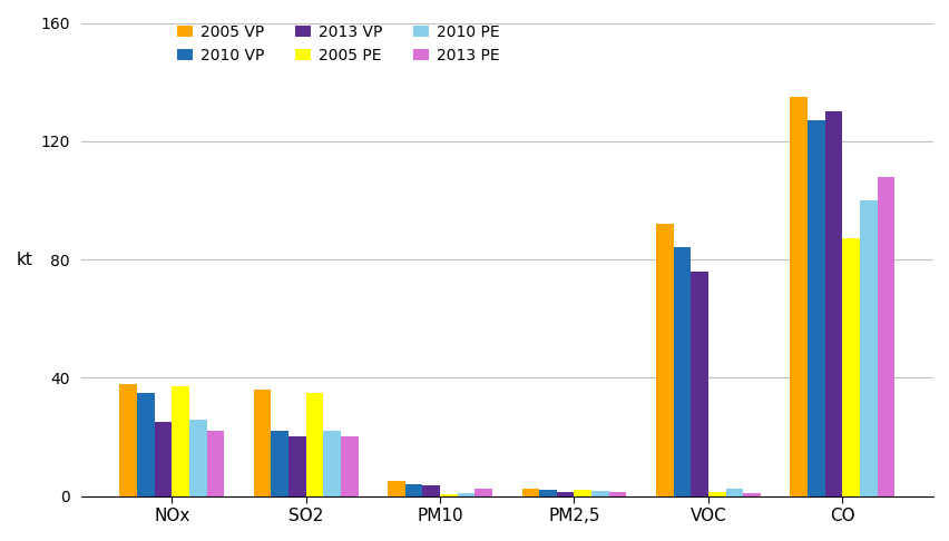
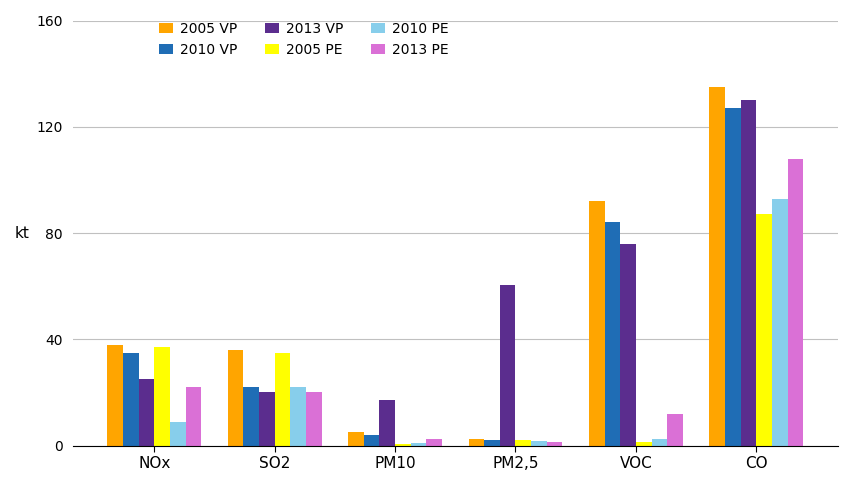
2010 PE/NOx: 26.0 -> 9.0
2013 VP/PM10: 3.5 -> 17.0
2013 VP/PM2,5: 1.5 -> 60.5
2013 PE/VOC: 1.0 -> 12.0
2010 PE/CO: 100.0 -> 93.0
